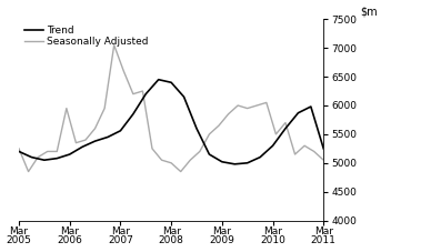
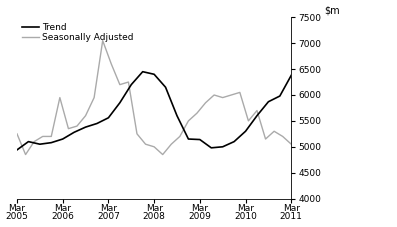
Trend/Mar 2005: 5200 -> 4940
Trend/Mar 2009: 5020 -> 5140
Trend/Mar 2011: 5250 -> 6380
